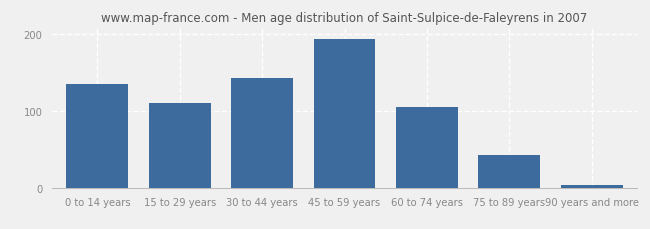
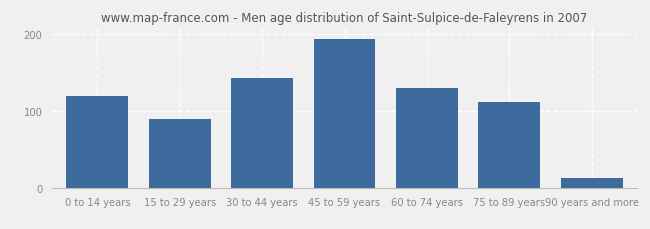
0 to 14 years: 135 -> 120
15 to 29 years: 110 -> 90
60 to 74 years: 105 -> 130
75 to 89 years: 42 -> 112
90 years and more: 3 -> 12
